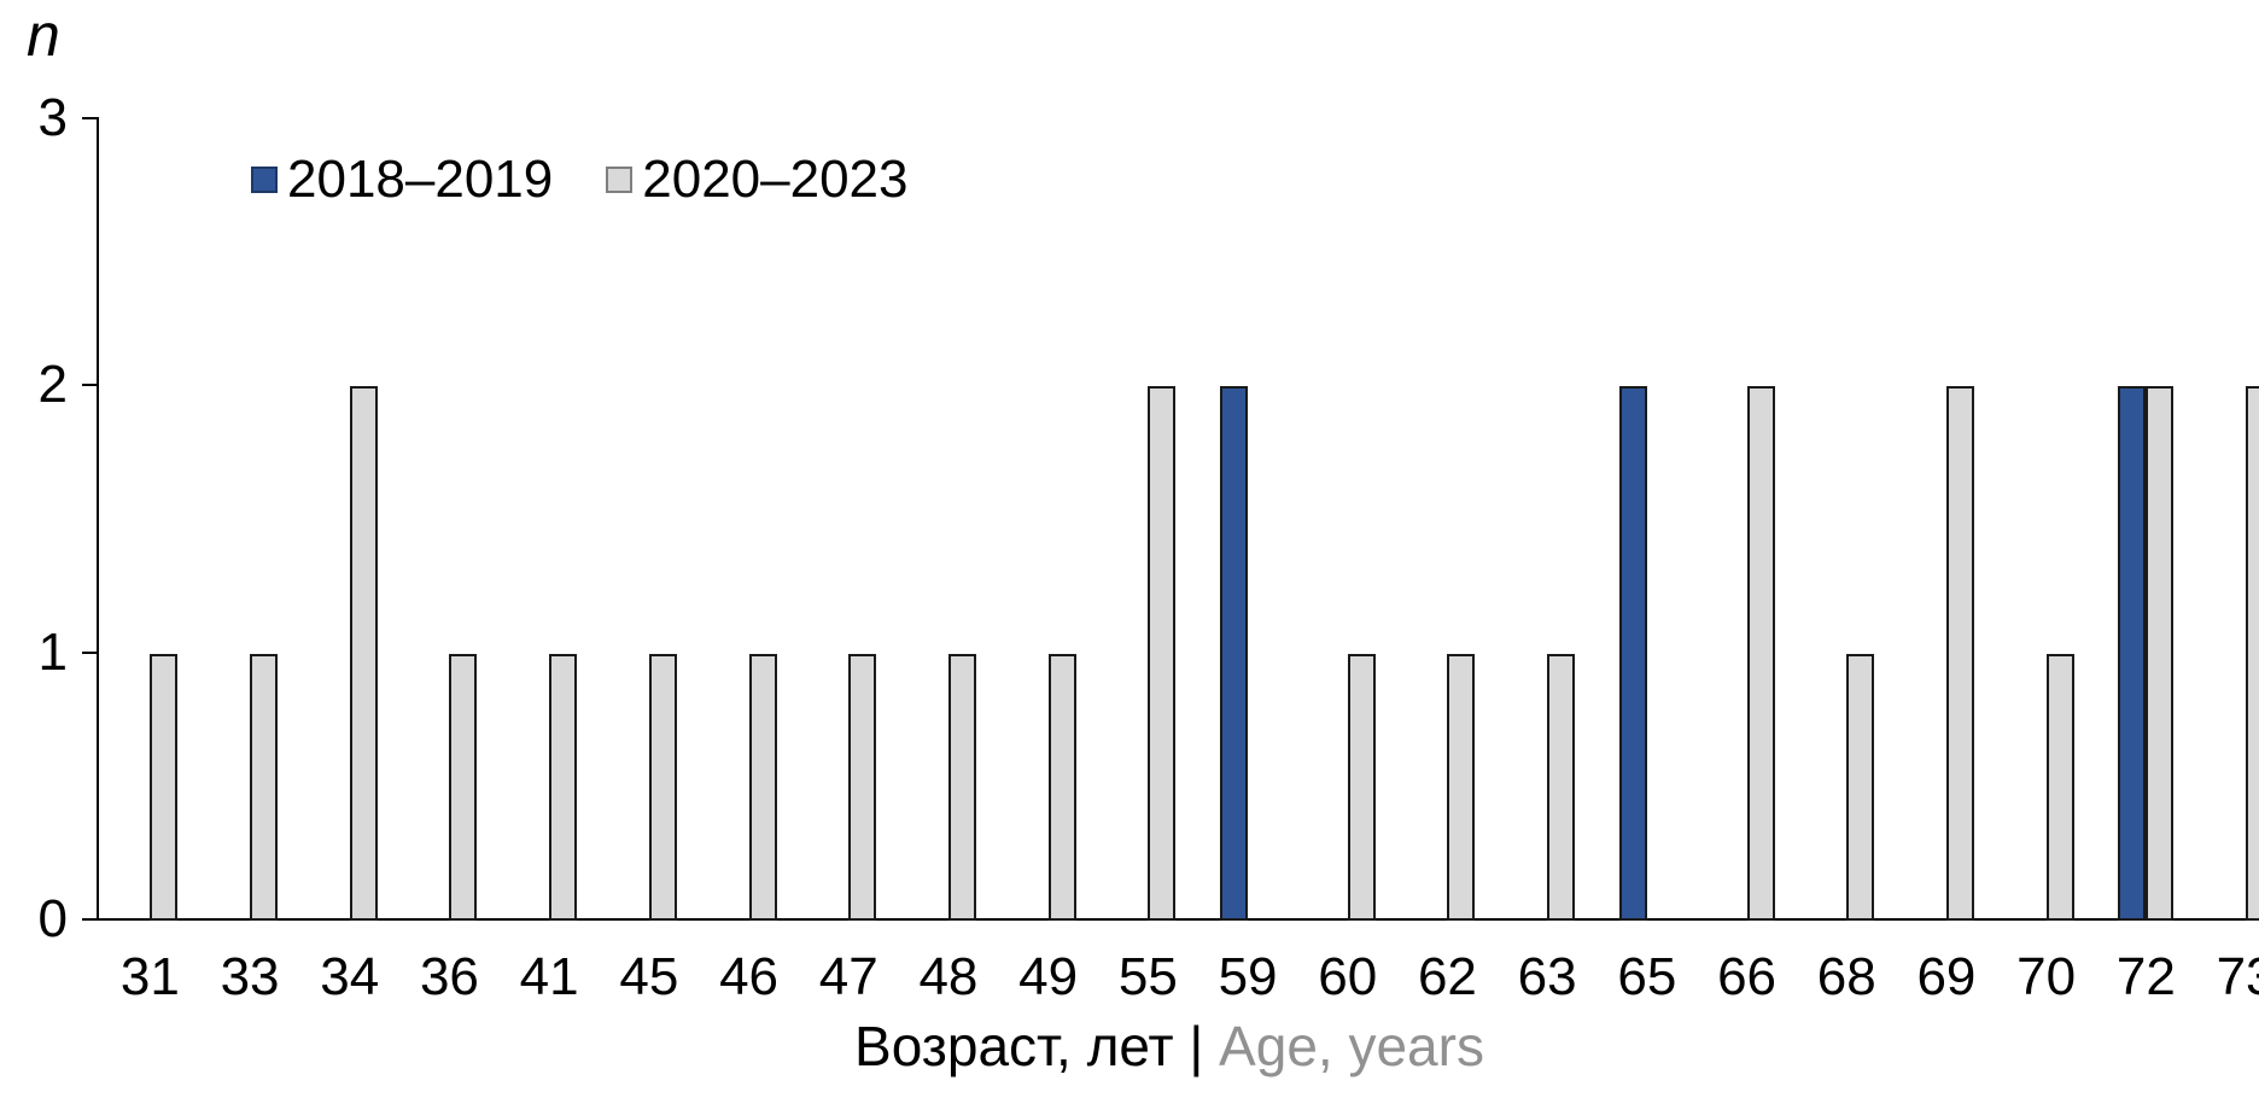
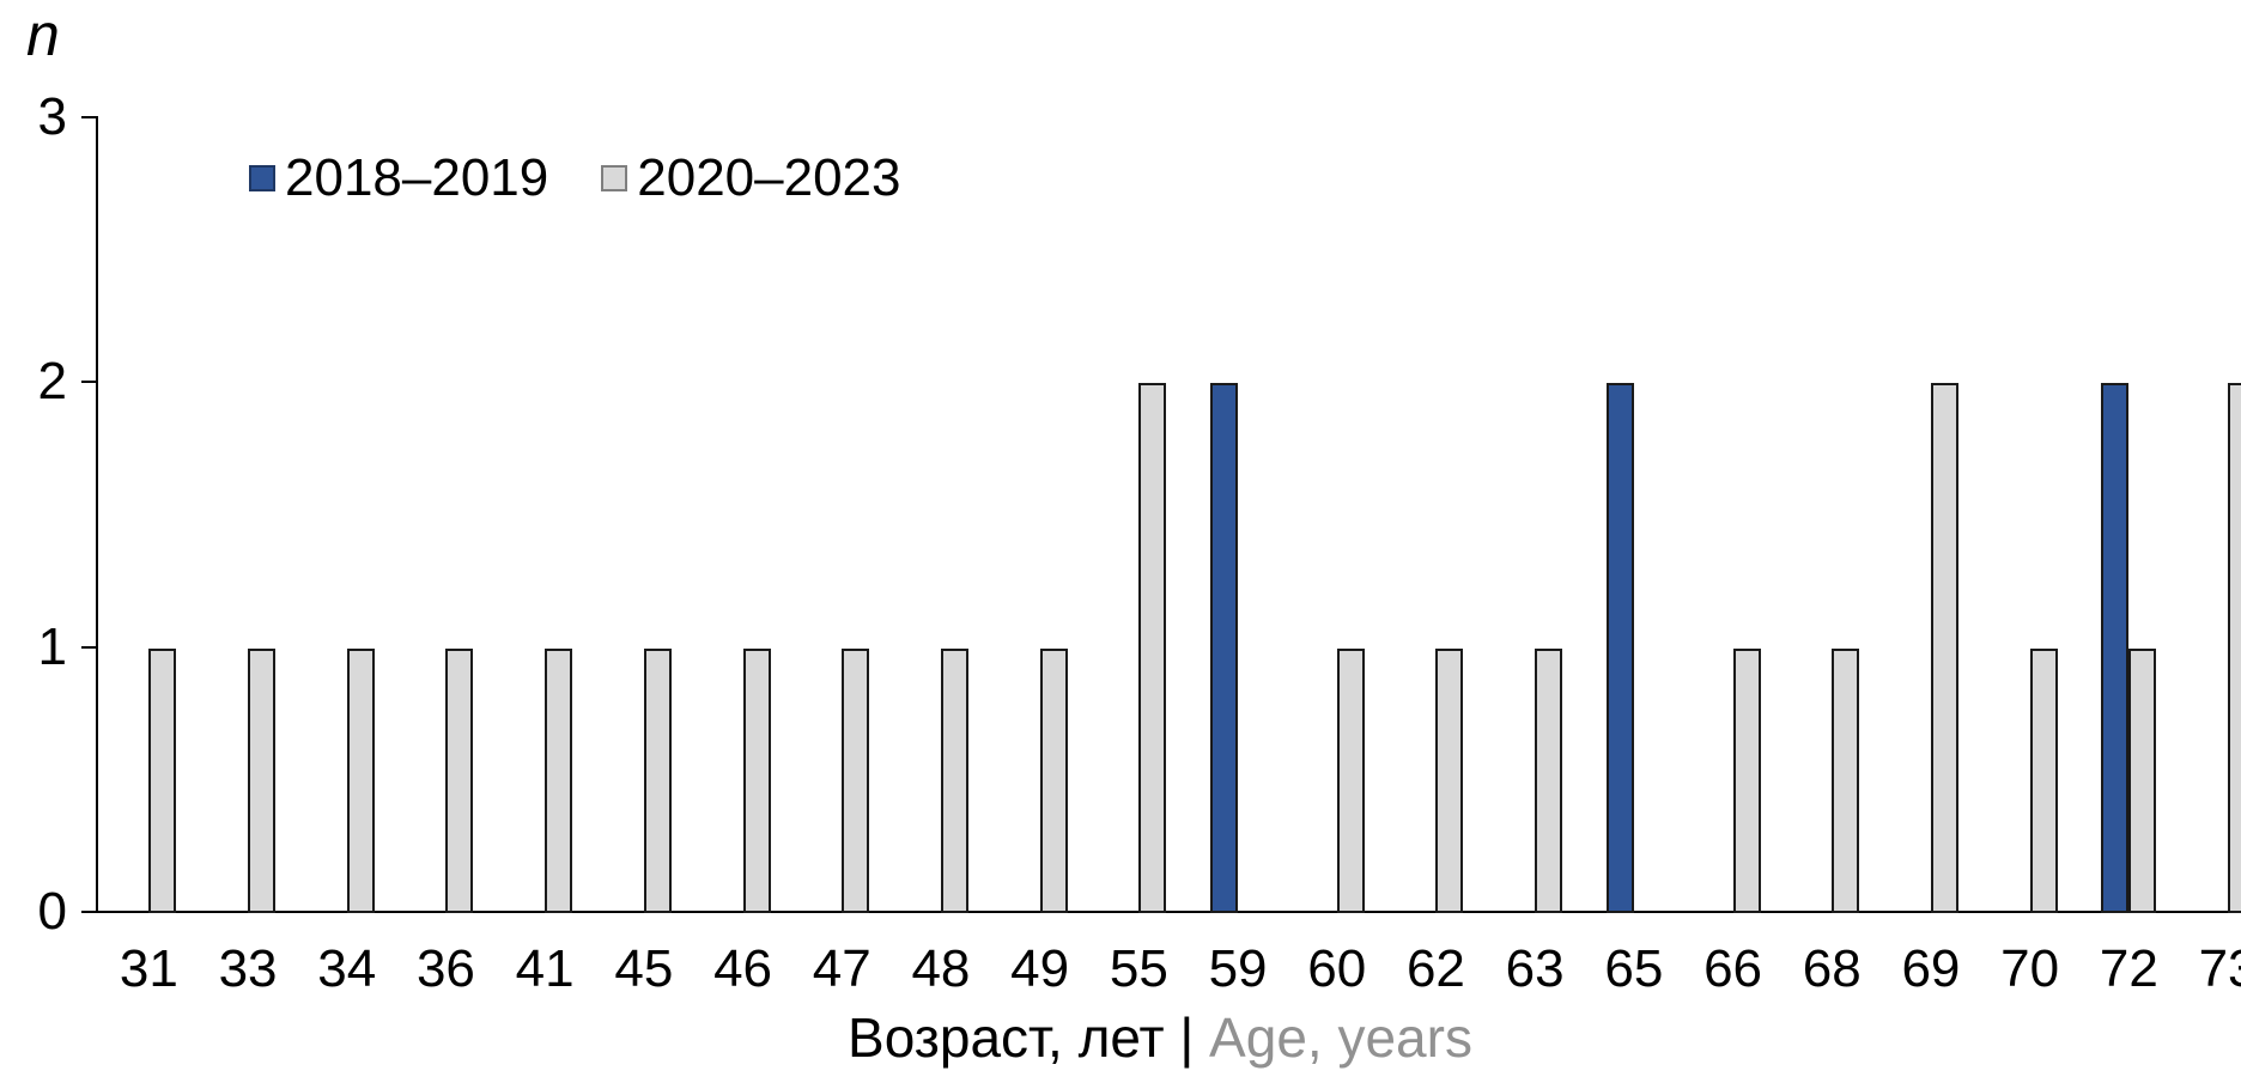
2020–2023/34: 2 -> 1
2020–2023/66: 2 -> 1
2020–2023/72: 2 -> 1
